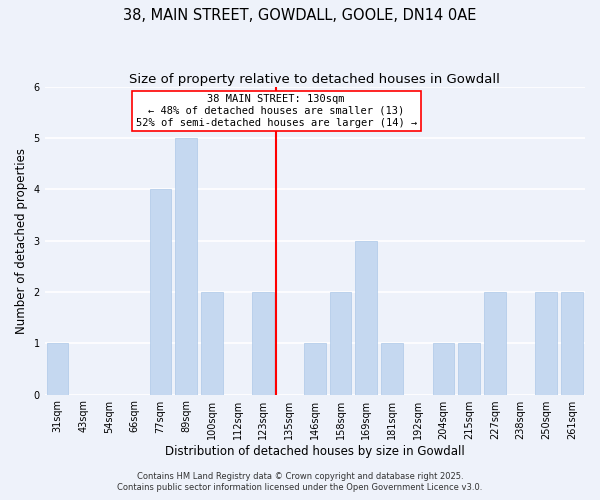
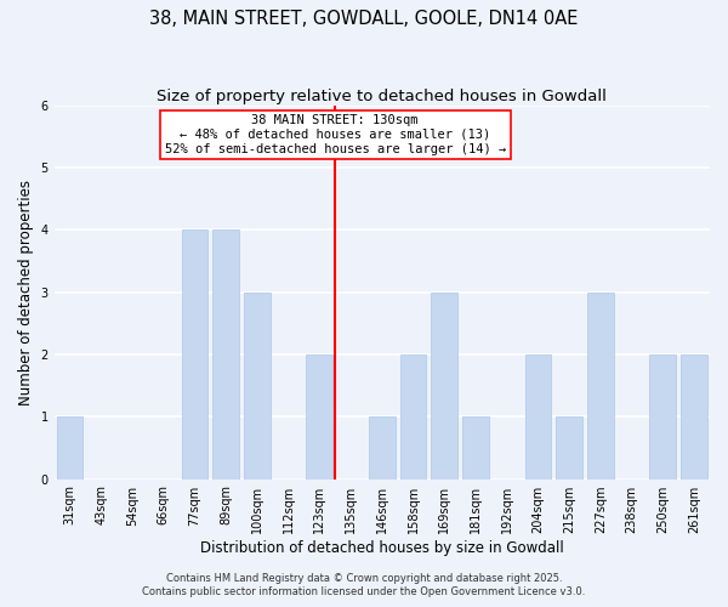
89sqm: 5 -> 4
100sqm: 2 -> 3
204sqm: 1 -> 2
227sqm: 2 -> 3
